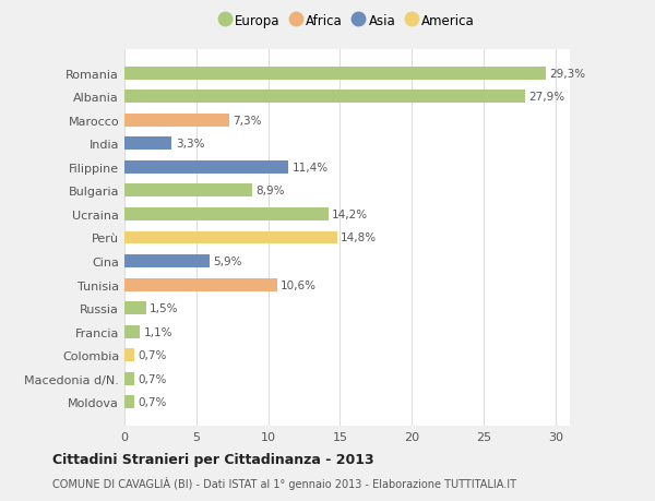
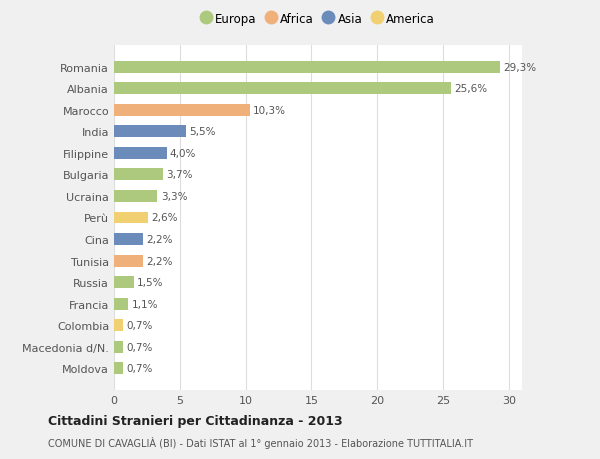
Albania: 27,9% -> 25,6%
Marocco: 7,3% -> 10,3%
India: 3,3% -> 5,5%
Filippine: 11,4% -> 4,0%
Bulgaria: 8,9% -> 3,7%
Ucraina: 14,2% -> 3,3%
Perù: 14,8% -> 2,6%
Cina: 5,9% -> 2,2%
Tunisia: 10,6% -> 2,2%
